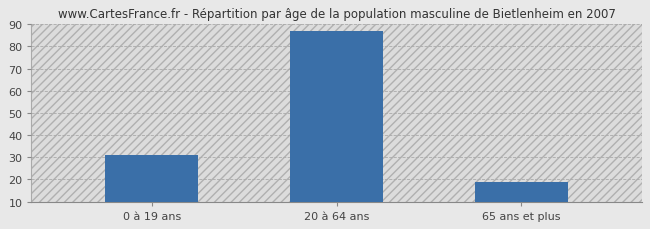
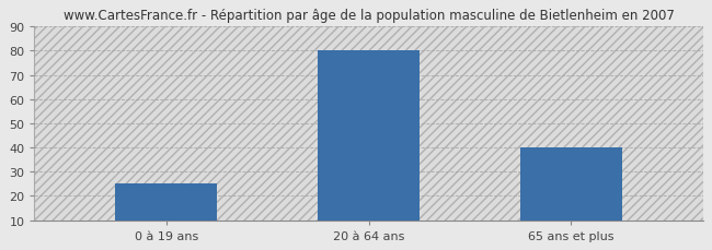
0 à 19 ans: 31 -> 25
20 à 64 ans: 87 -> 80
65 ans et plus: 19 -> 40
